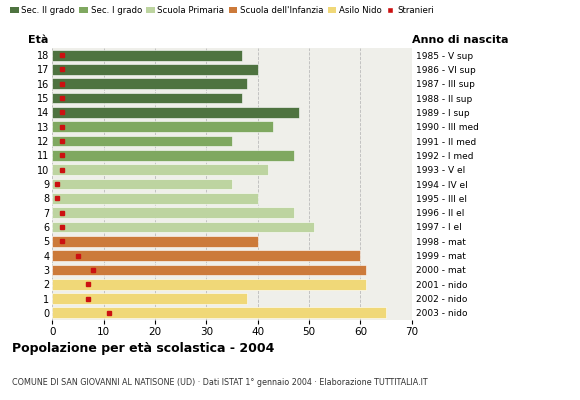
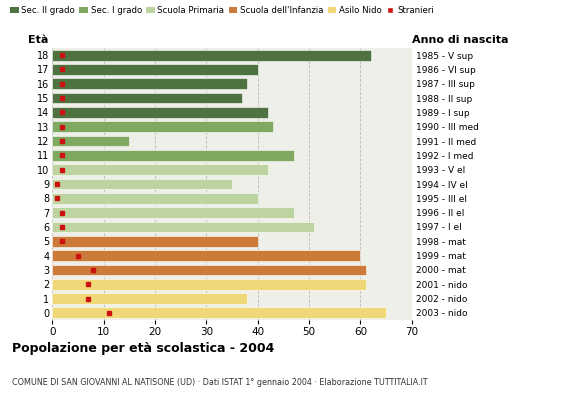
18: 37 -> 62
14: 48 -> 42
12: 35 -> 15
